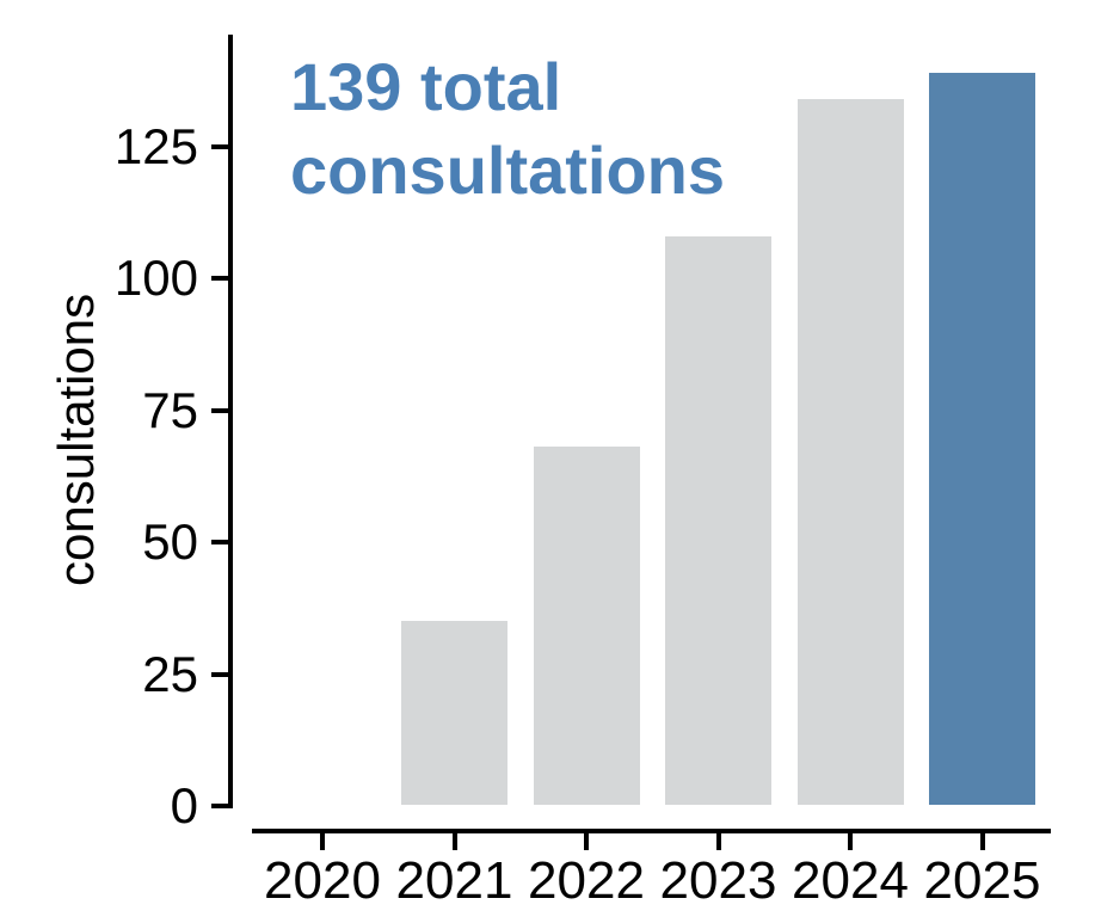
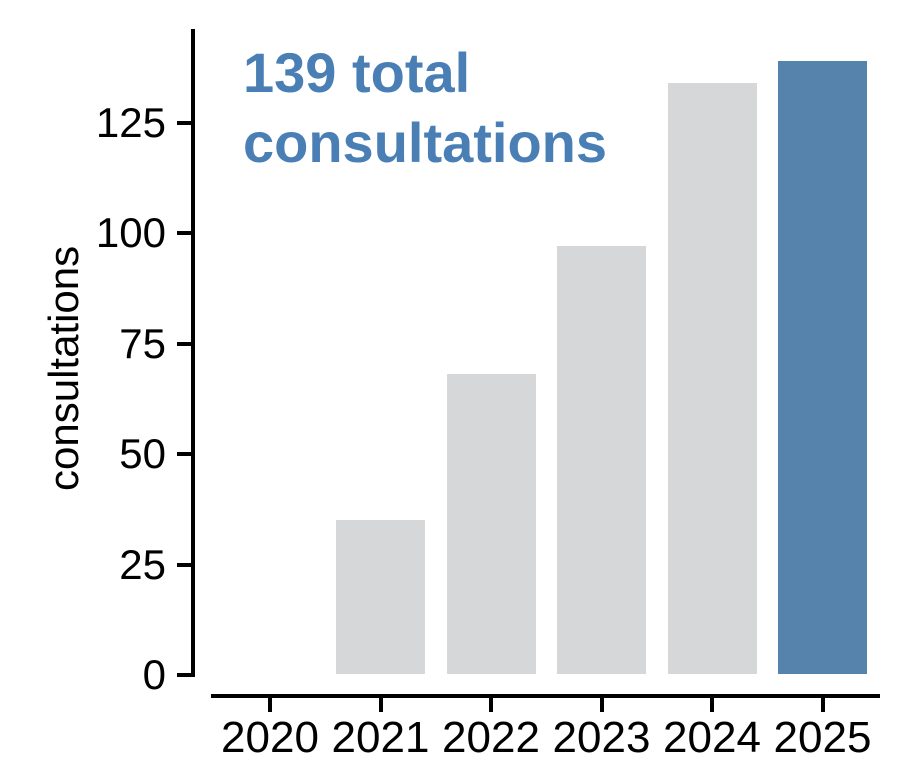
2023: 108 -> 97
